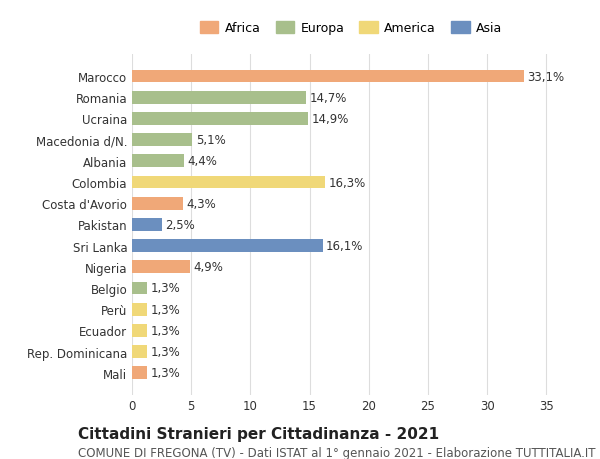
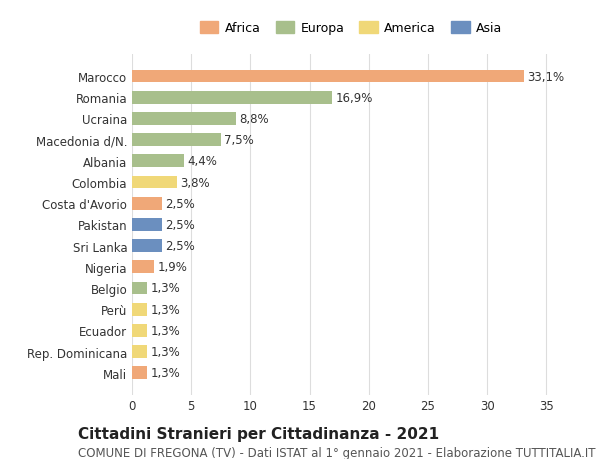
Romania: 14,7% -> 16,9%
Ucraina: 14,9% -> 8,8%
Macedonia d/N.: 5,1% -> 7,5%
Colombia: 16,3% -> 3,8%
Costa d'Avorio: 4,3% -> 2,5%
Sri Lanka: 16,1% -> 2,5%
Nigeria: 4,9% -> 1,9%
